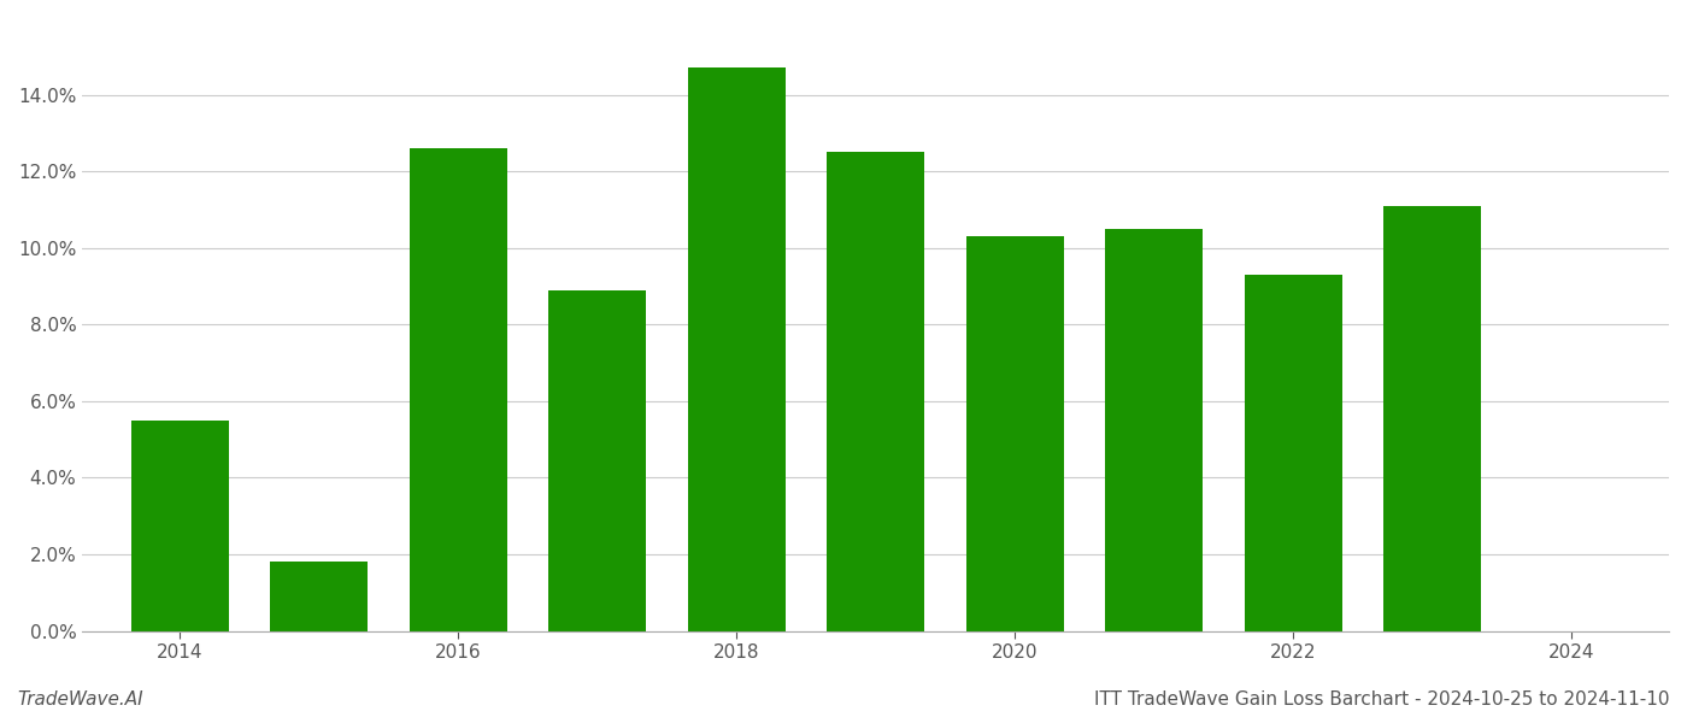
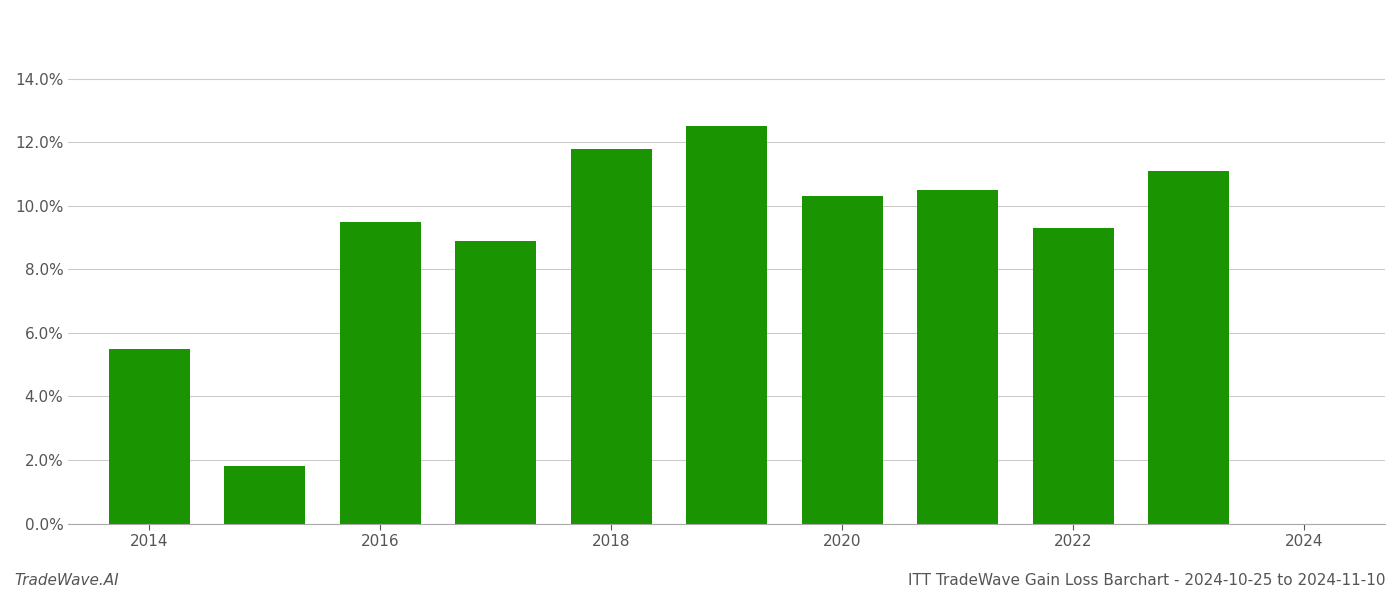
2016: 12.6% -> 9.5%
2018: 14.7% -> 11.8%
